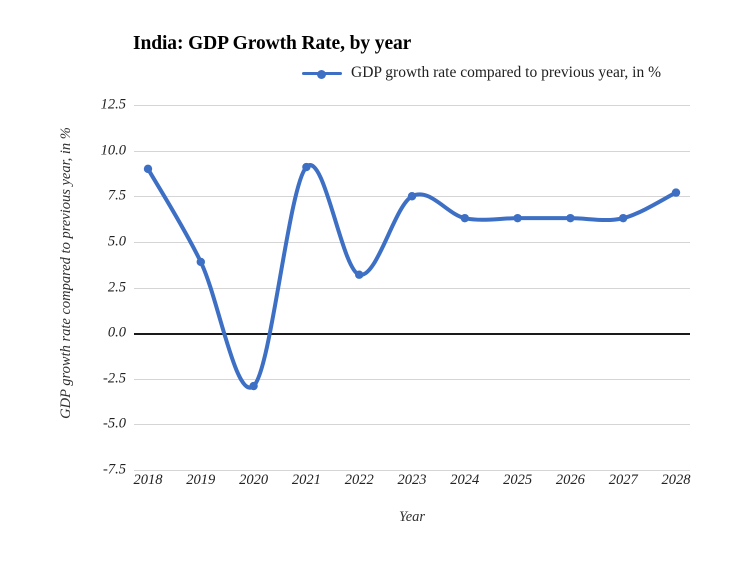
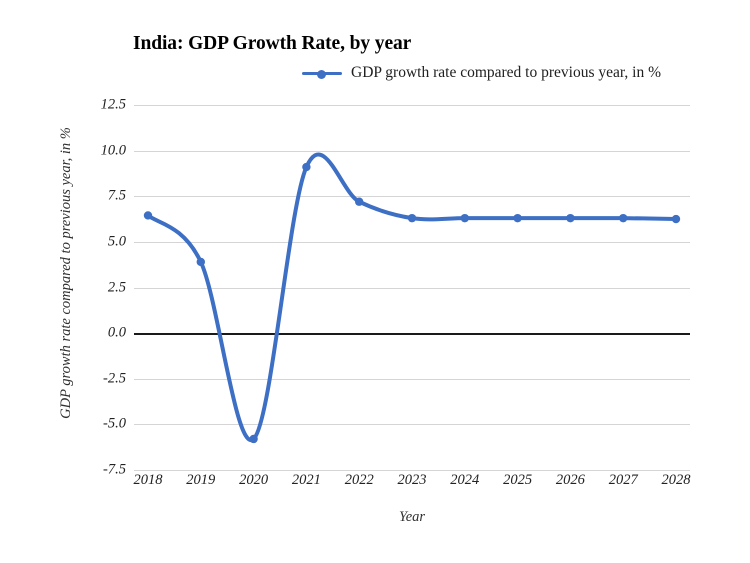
2018: 9.0 -> 6.5
2020: -2.9 -> -5.8
2022: 3.2 -> 7.2
2023: 7.5 -> 6.3
2028: 7.7 -> 6.2
